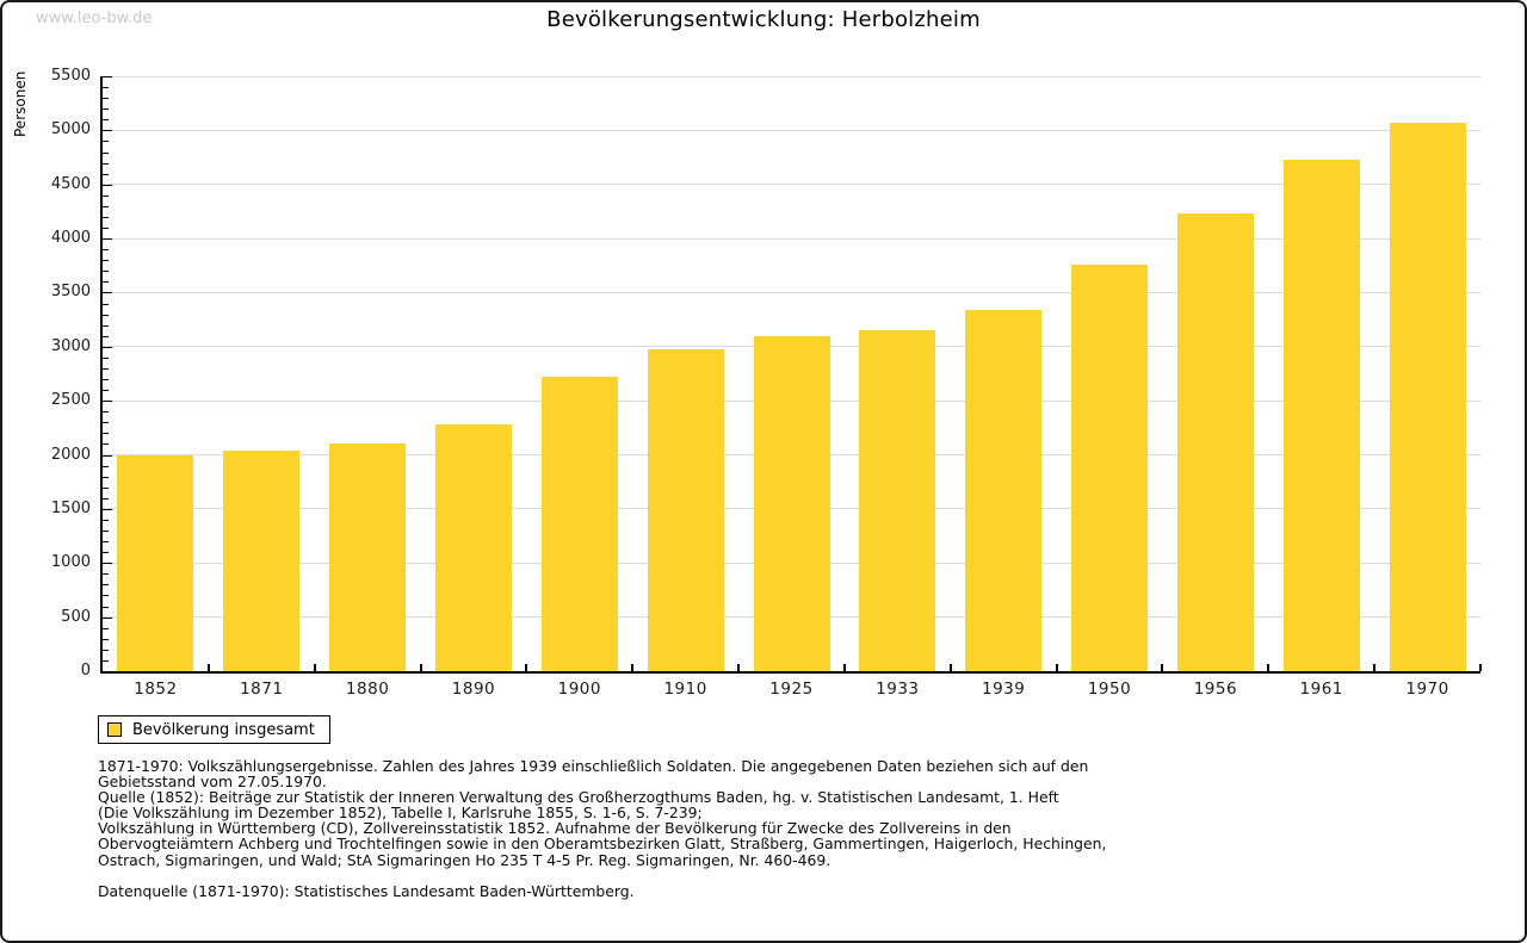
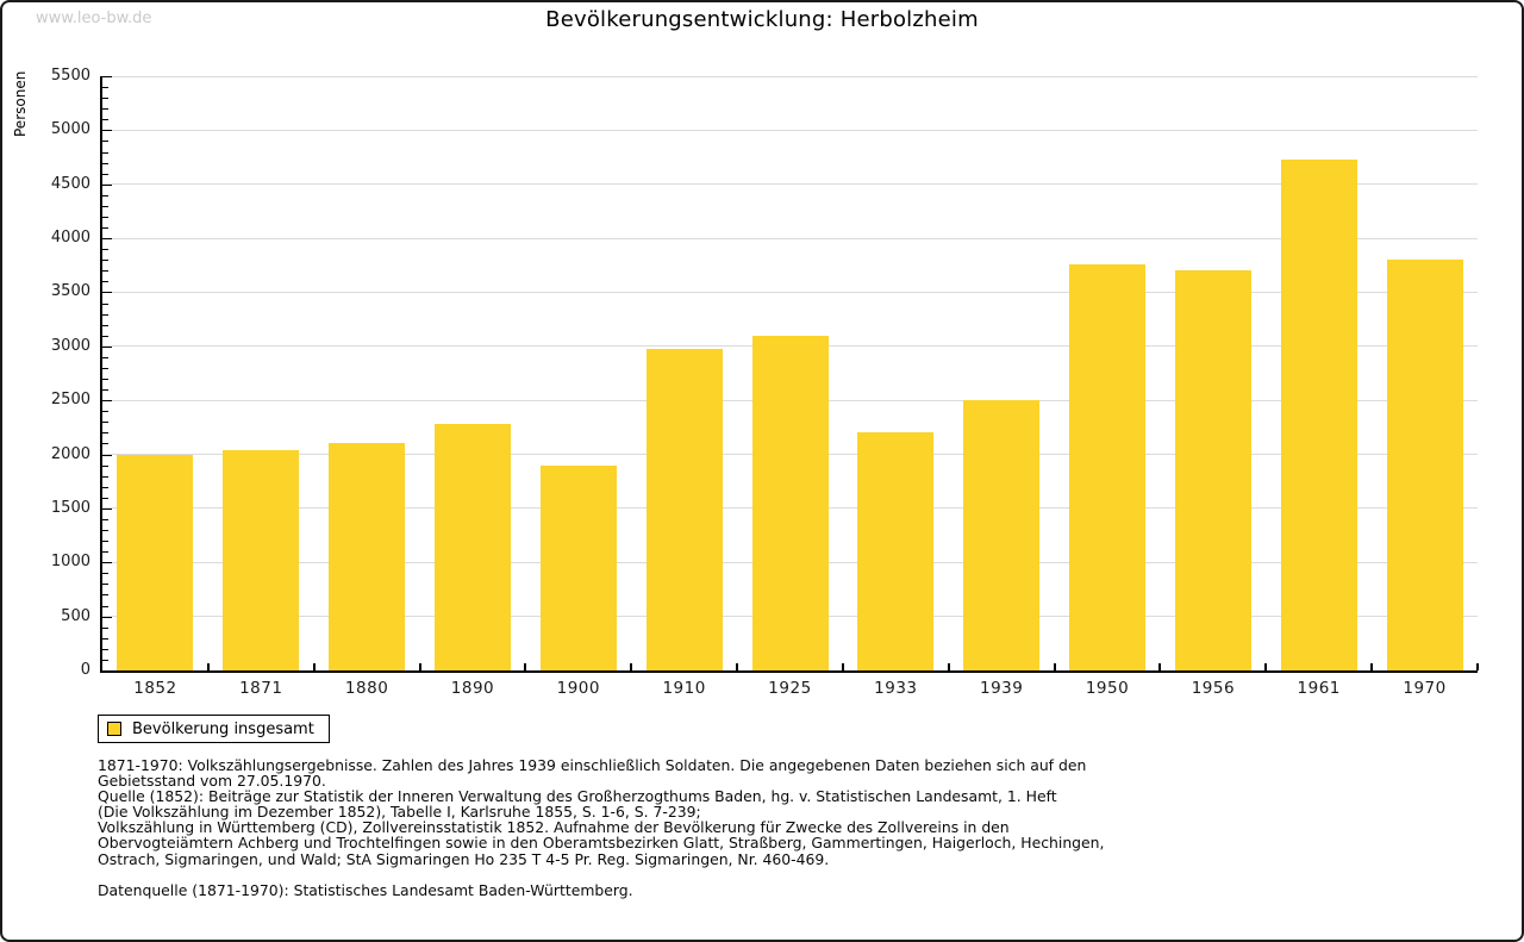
1900: 2700 -> 1900
1933: 3200 -> 2200
1939: 3300 -> 2500
1956: 4200 -> 3700
1970: 5100 -> 3800
